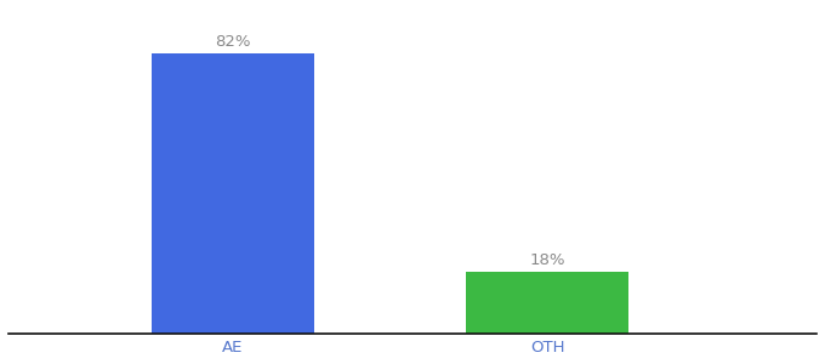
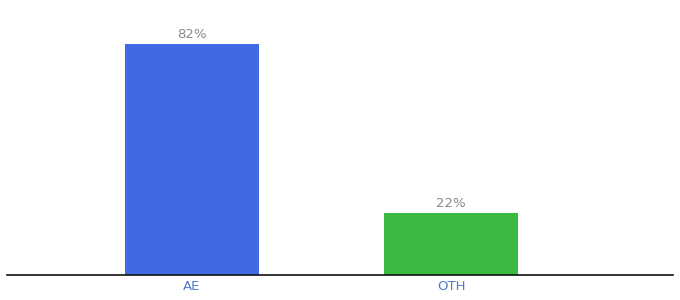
OTH: 18% -> 22%
